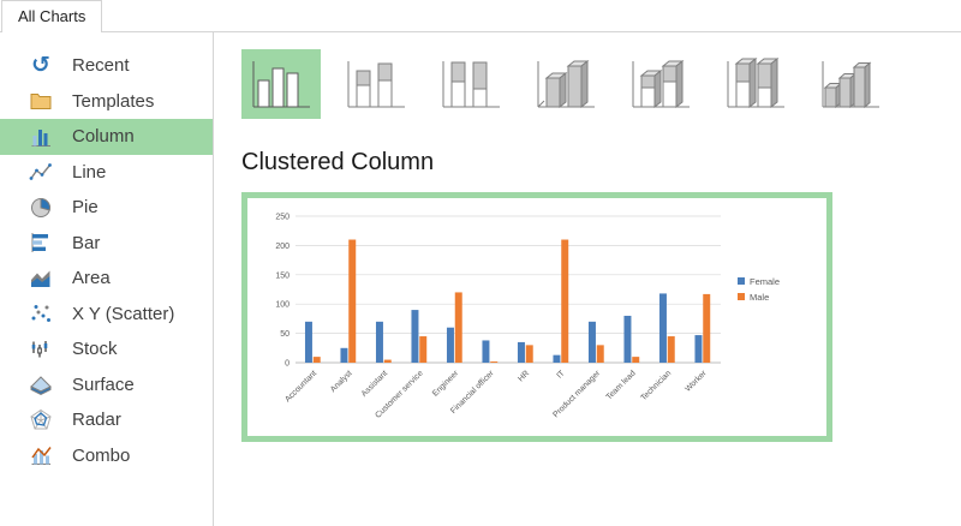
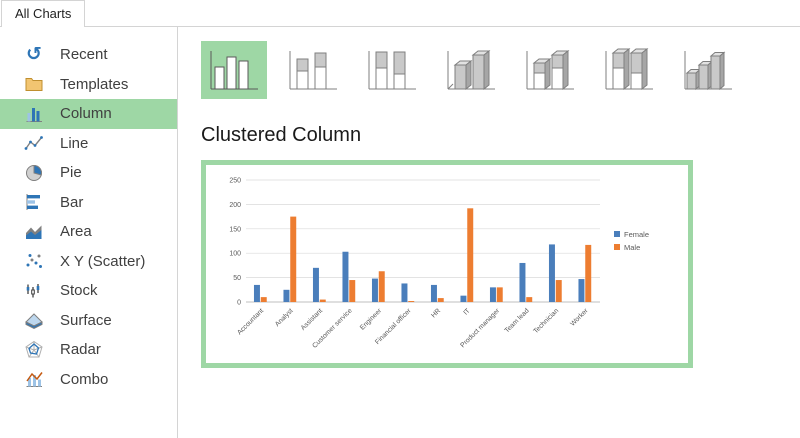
Female/Accountant: 70 -> 40
Male/Analyst: 210 -> 180
Female/Customer service: 90 -> 100
Female/Engineer: 60 -> 50
Male/Engineer: 120 -> 60
Male/HR: 30 -> 10
Male/IT: 210 -> 190
Female/Product manager: 70 -> 30
